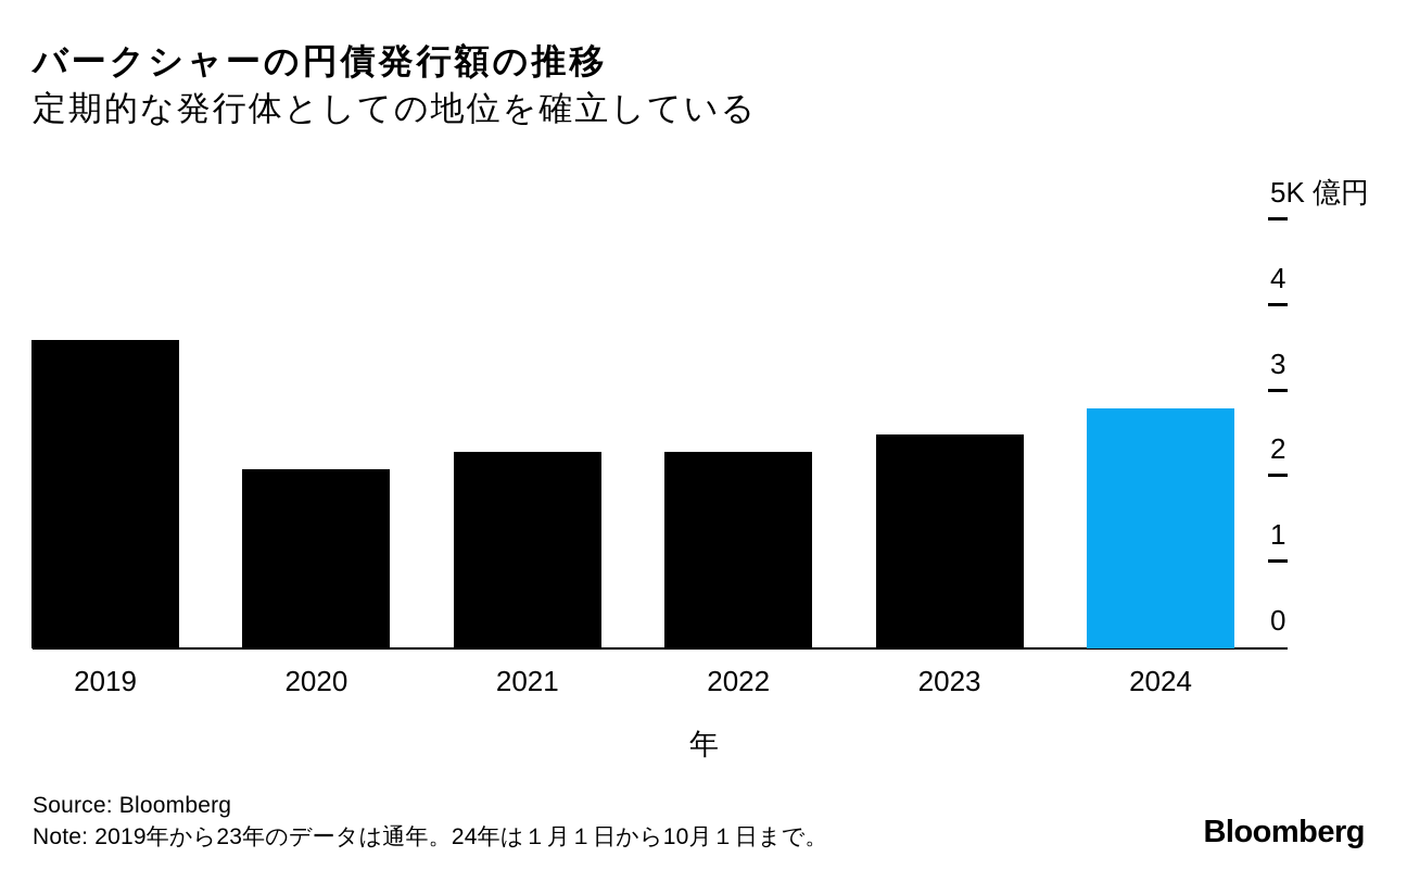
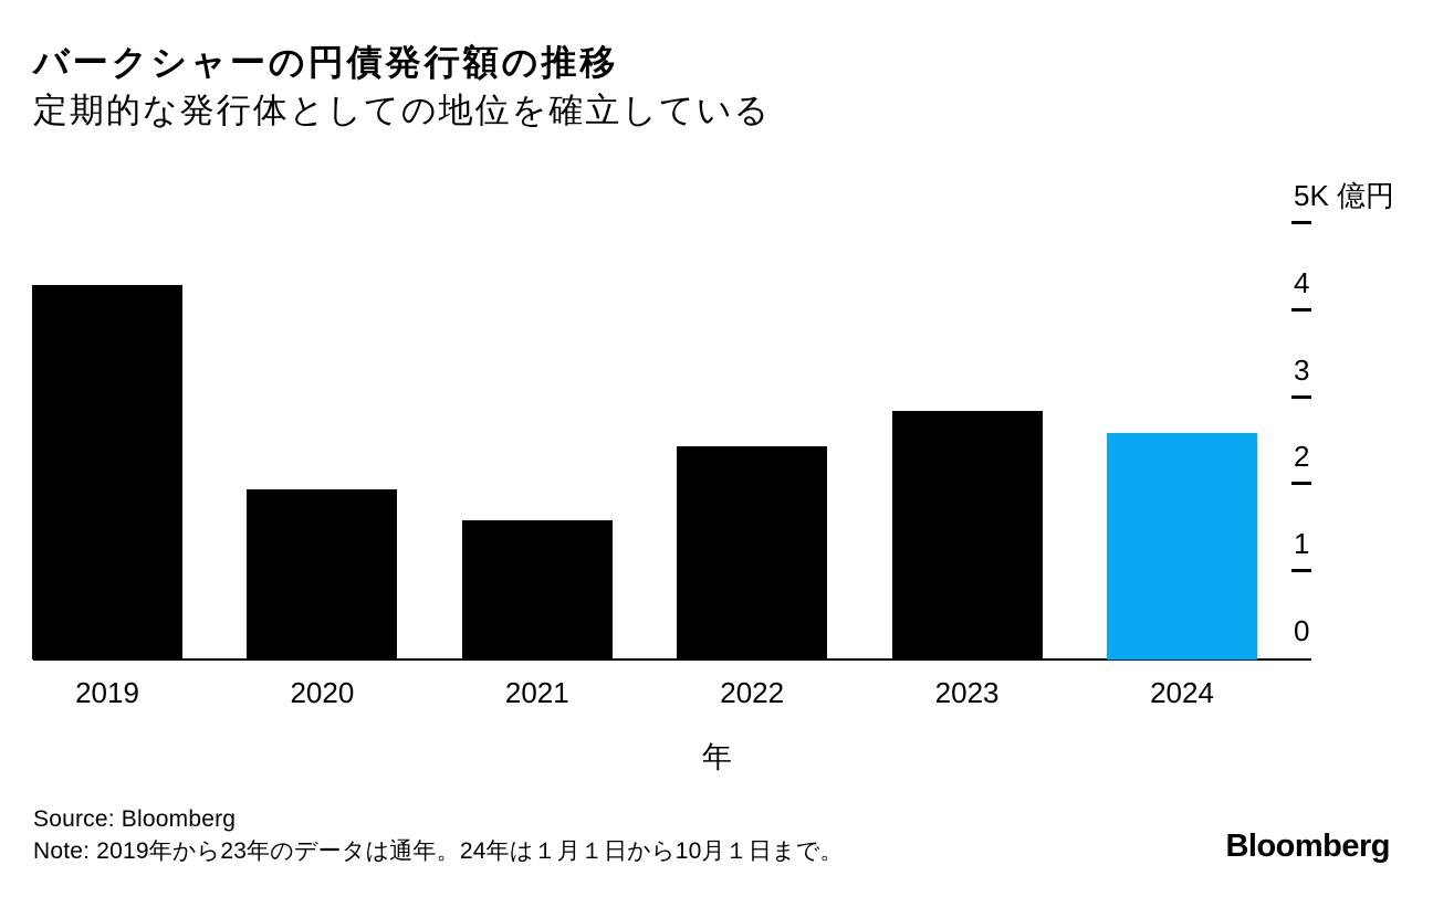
2019: 3.6 -> 4.3
2020: 2.1 -> 1.9
2021: 2.3 -> 1.6
2022: 2.3 -> 2.5
2023: 2.5 -> 2.9
2024: 2.8 -> 2.6
